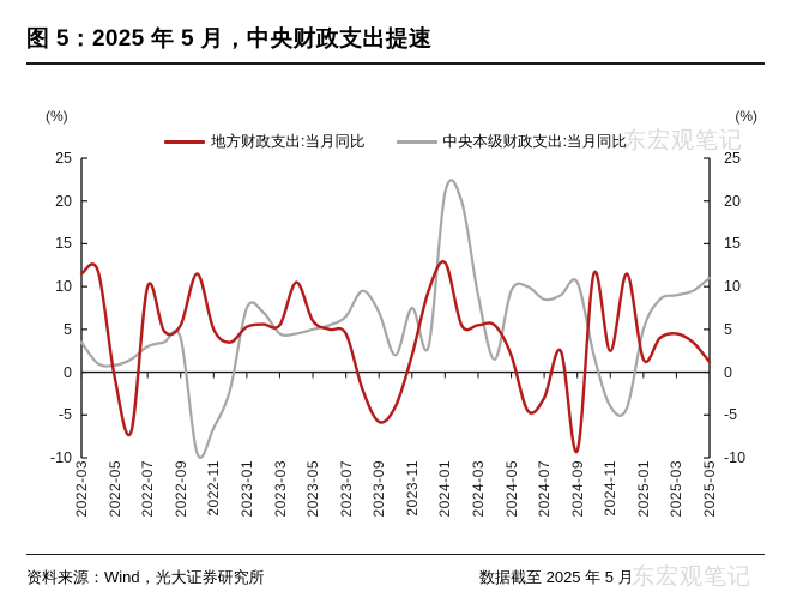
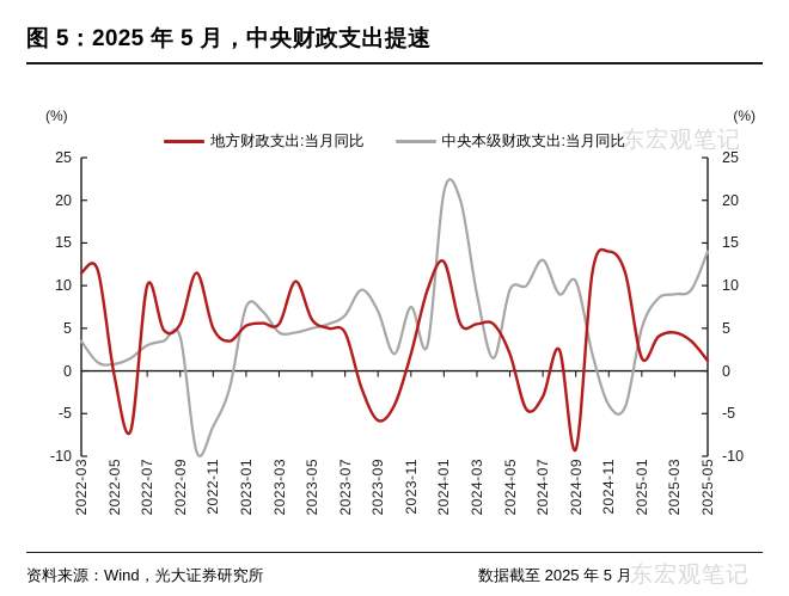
中央本级财政支出:当月同比/2024-07: 8 -> 13
地方财政支出:当月同比/2024-11: 2 -> 14
中央本级财政支出:当月同比/2025-05: 11 -> 14
